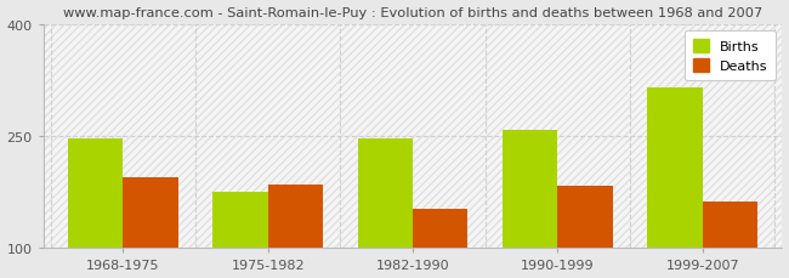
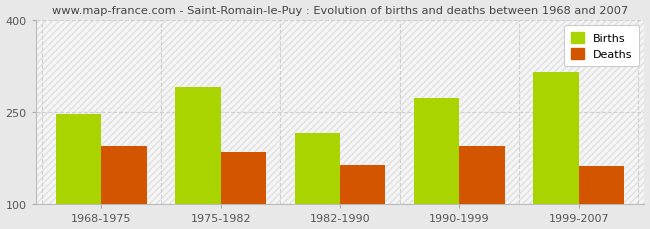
Births/1975-1982: 175 -> 290
Births/1982-1990: 247 -> 216
Deaths/1982-1990: 152 -> 164
Births/1990-1999: 258 -> 272
Deaths/1990-1999: 183 -> 194
